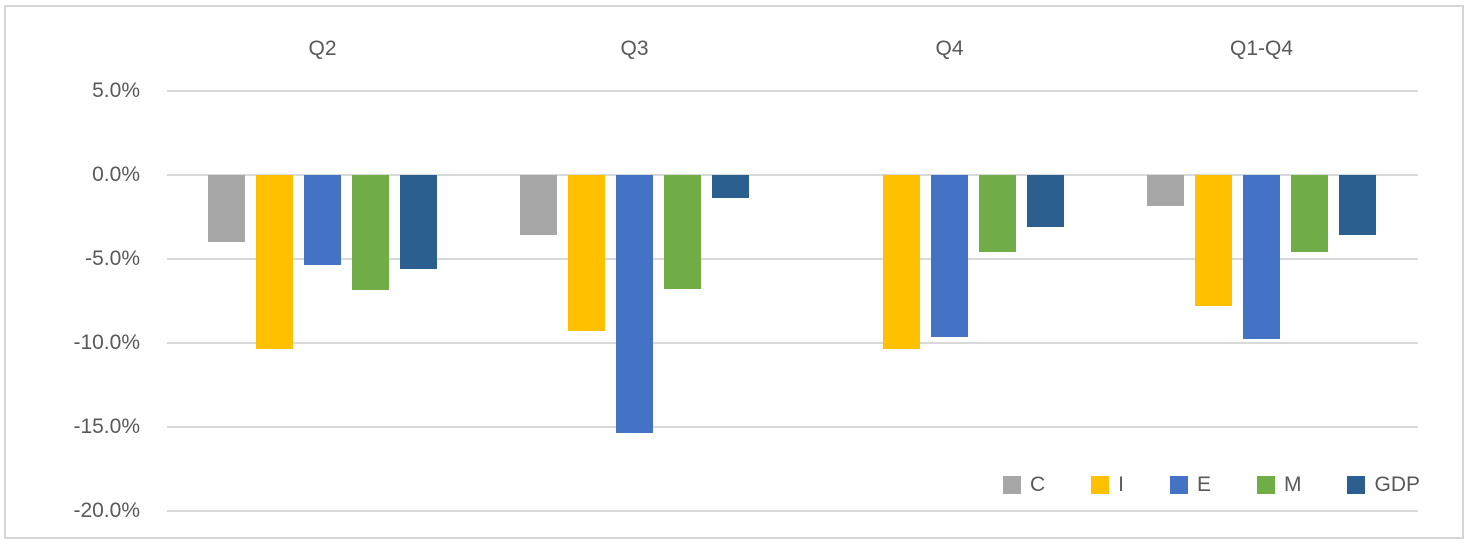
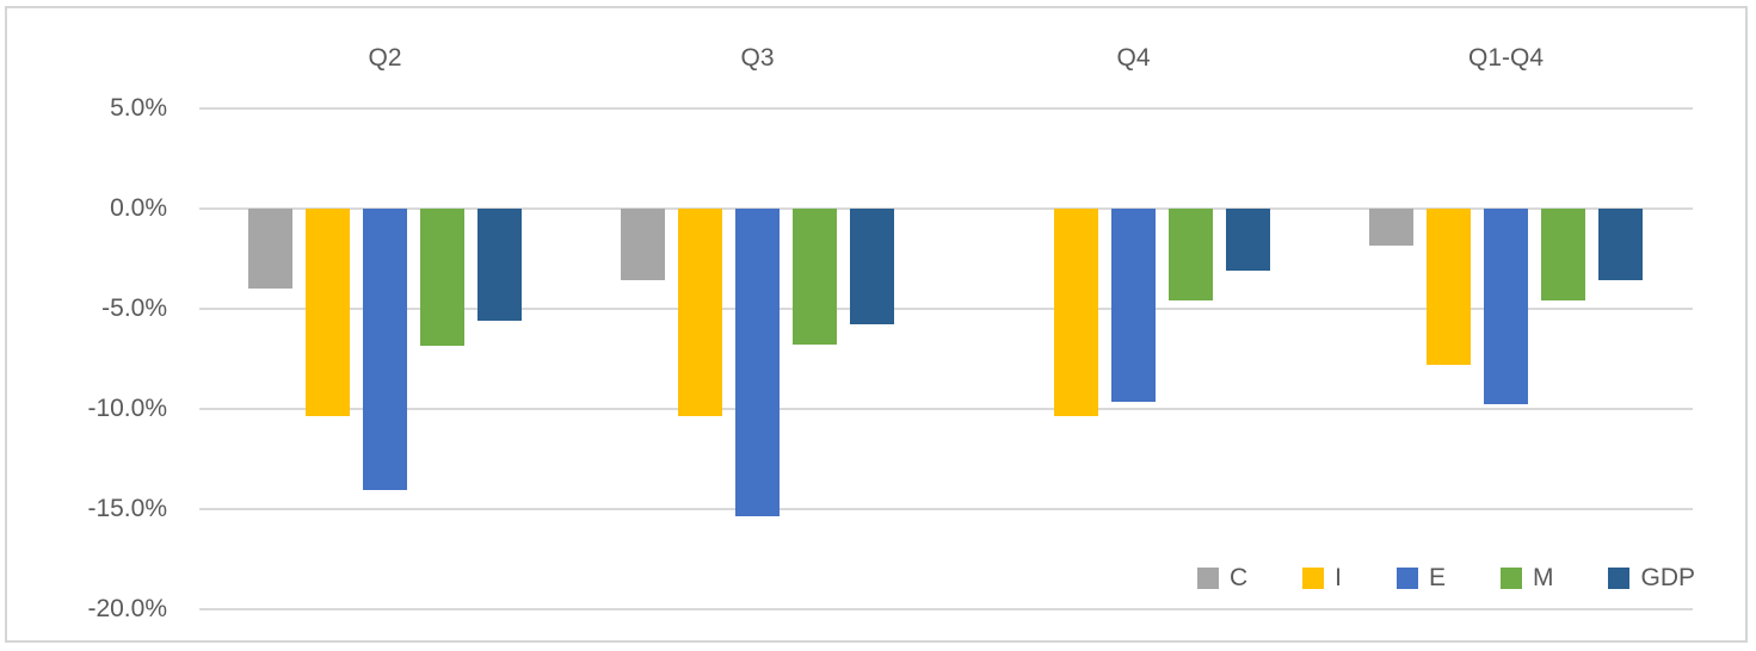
E/Q2: -5.4% -> -14.1%
I/Q3: -9.3% -> -10.4%
GDP/Q3: -1.4% -> -5.8%
